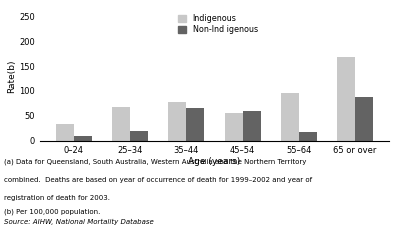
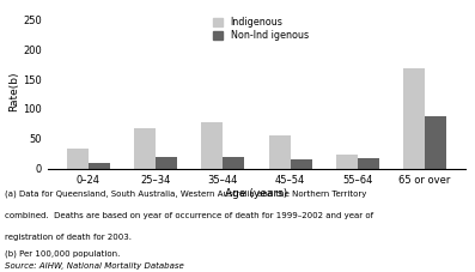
Non-Ind igenous/35–44: 65 -> 20
Non-Ind igenous/45–54: 60 -> 15
Indigenous/55–64: 95 -> 23
